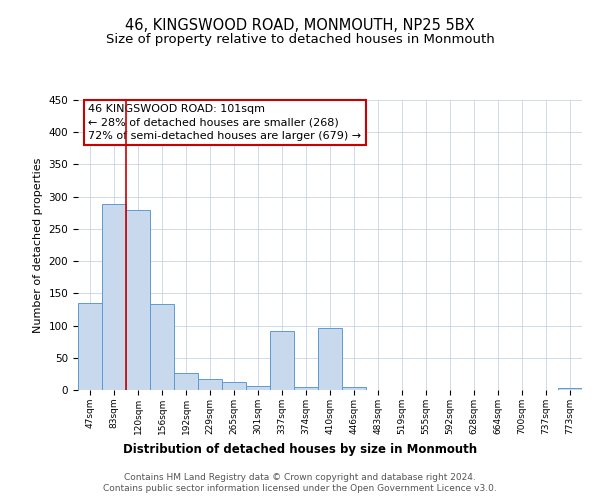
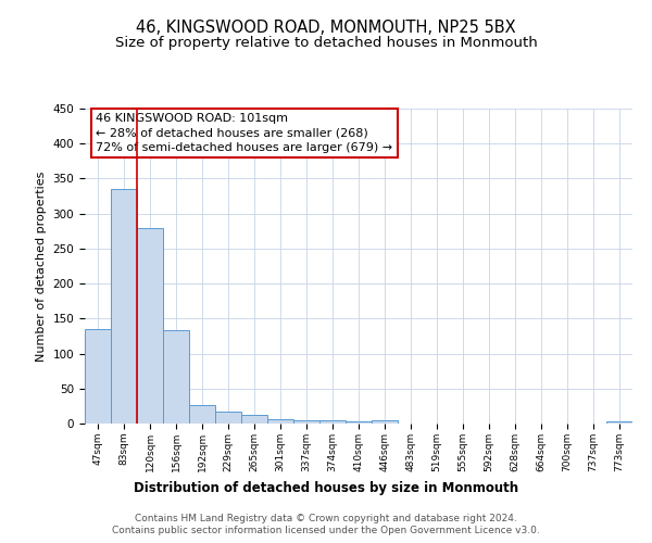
83sqm: 288 -> 335
337sqm: 92 -> 5
410sqm: 96 -> 3
